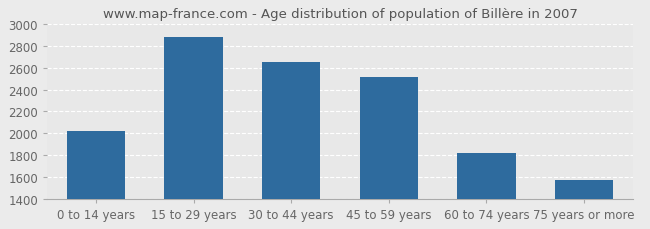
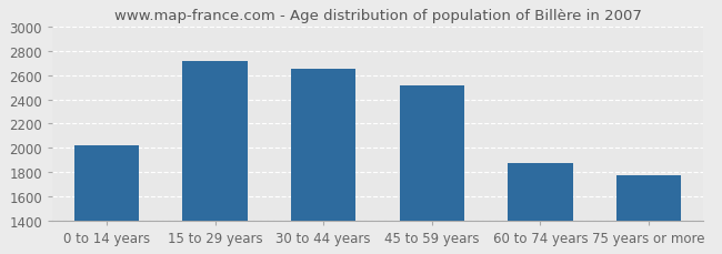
15 to 29 years: 2880 -> 2720
60 to 74 years: 1820 -> 1870
75 years or more: 1570 -> 1770
